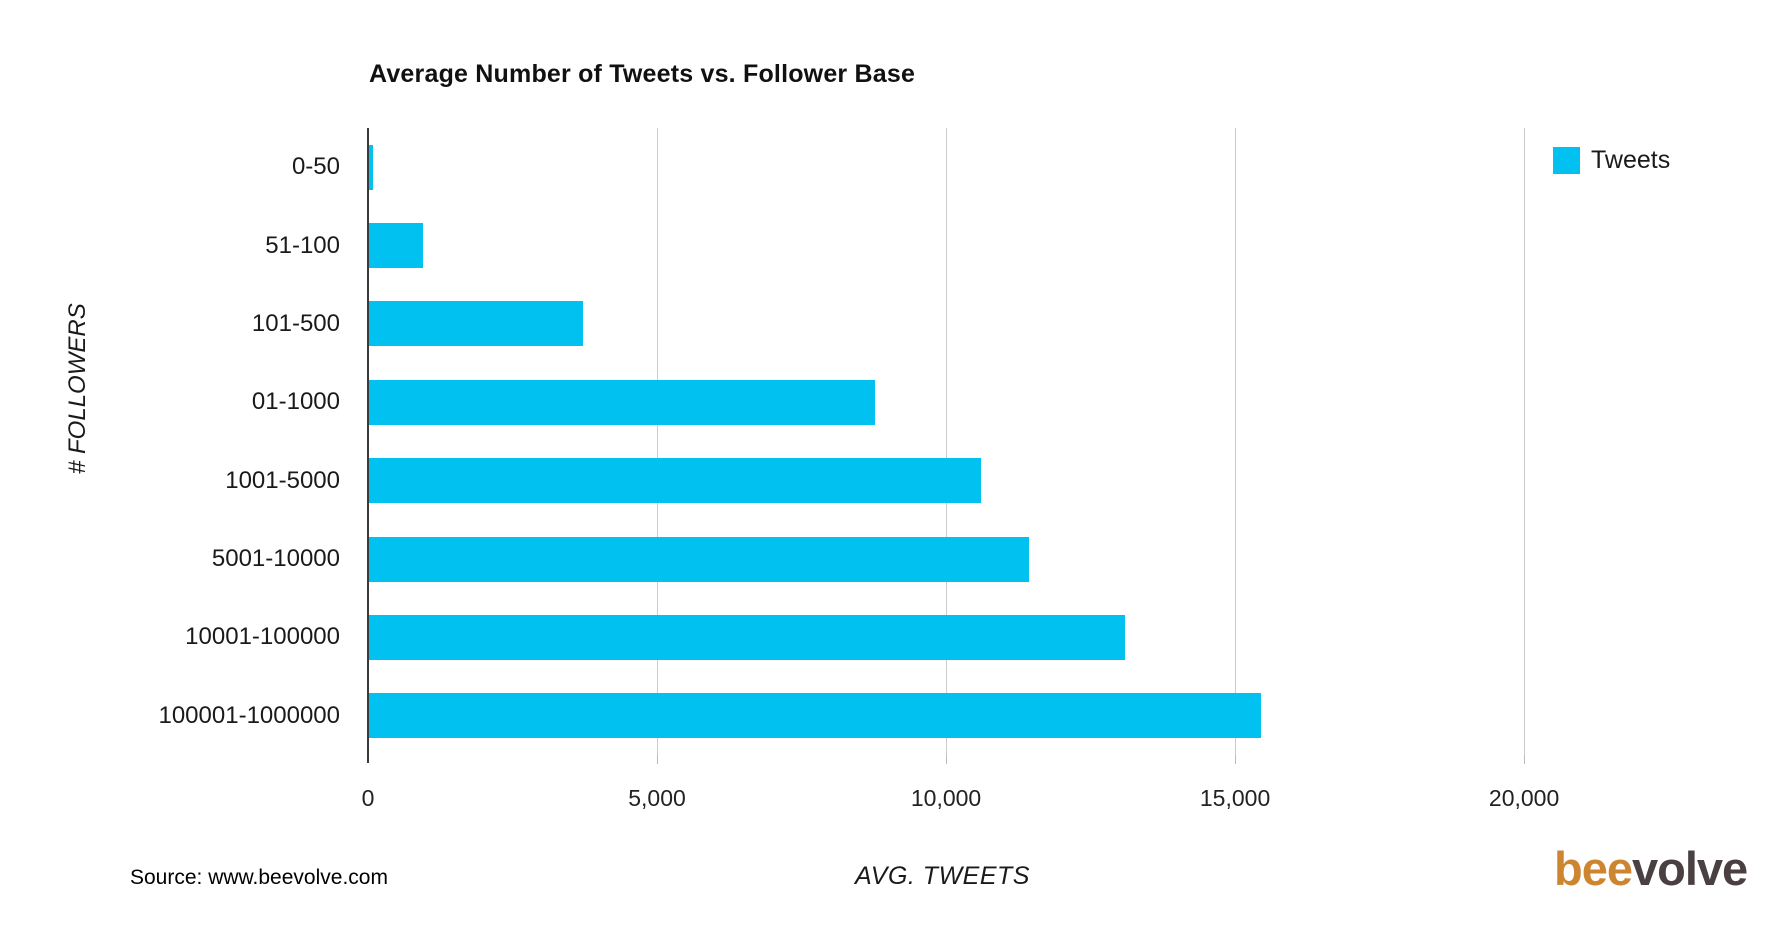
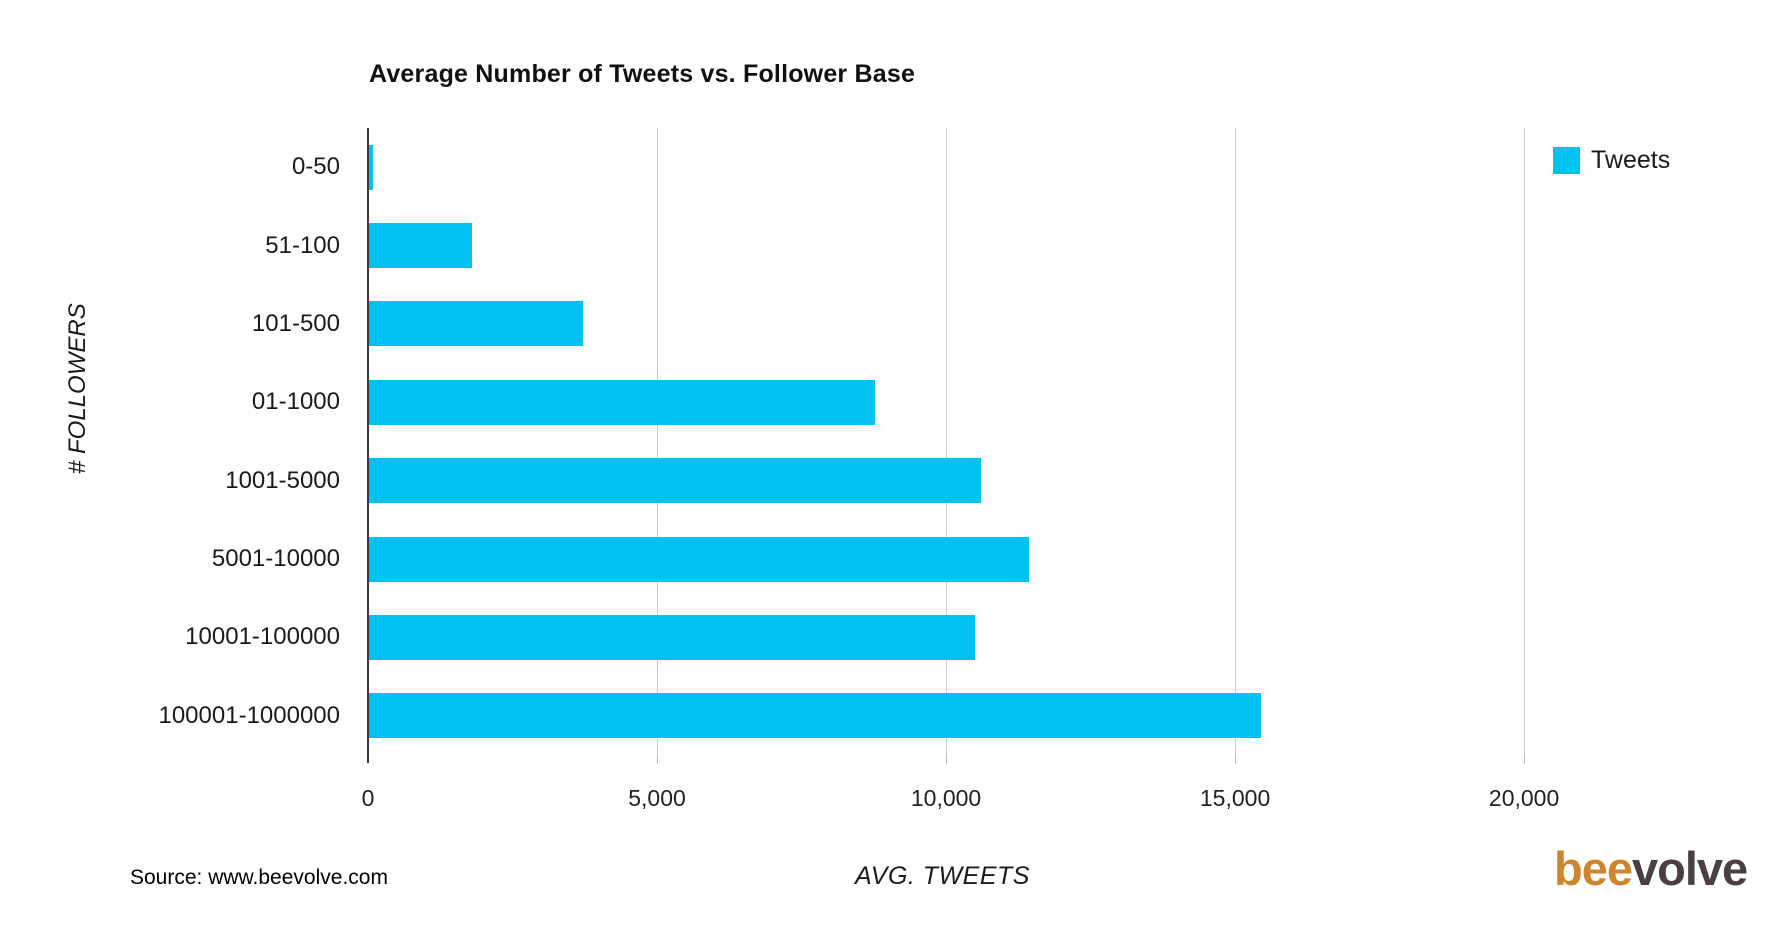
51-100: 1000 -> 1800
10001-100000: 13100 -> 10500
